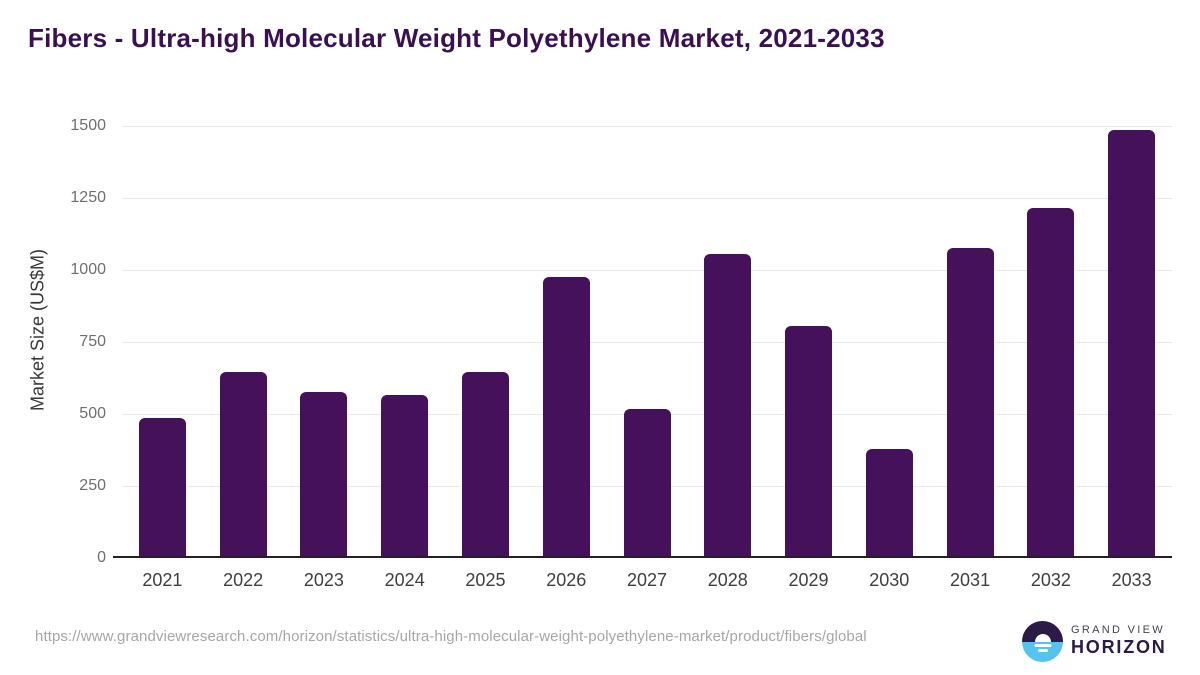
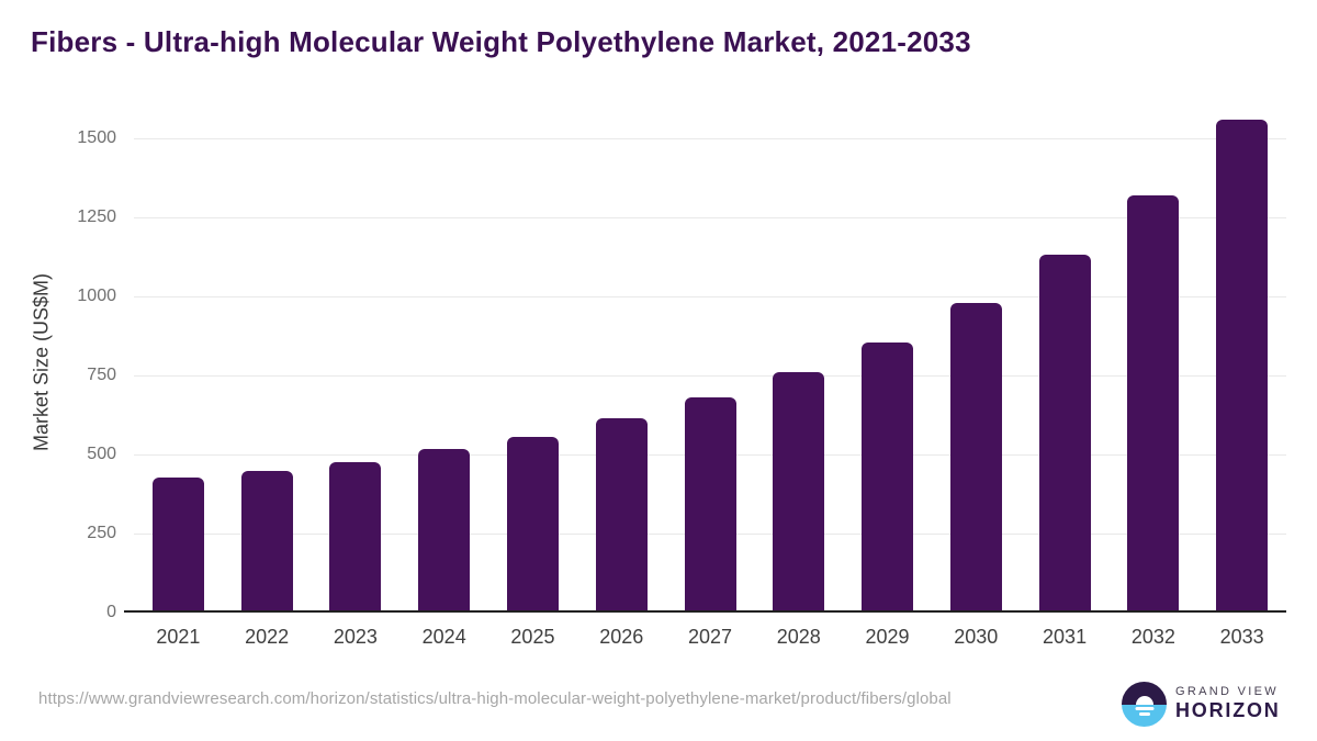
2021: 480 -> 420
2022: 640 -> 440
2023: 570 -> 470
2024: 560 -> 510
2025: 640 -> 550
2026: 970 -> 610
2027: 510 -> 670
2028: 1050 -> 750
2029: 800 -> 850
2030: 370 -> 970
2031: 1070 -> 1120
2032: 1210 -> 1310
2033: 1480 -> 1550
